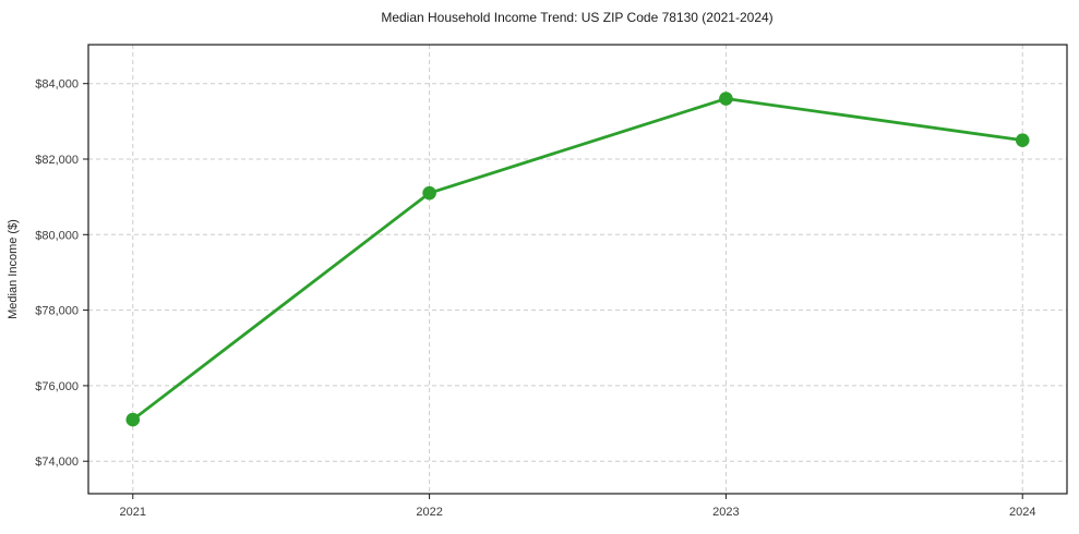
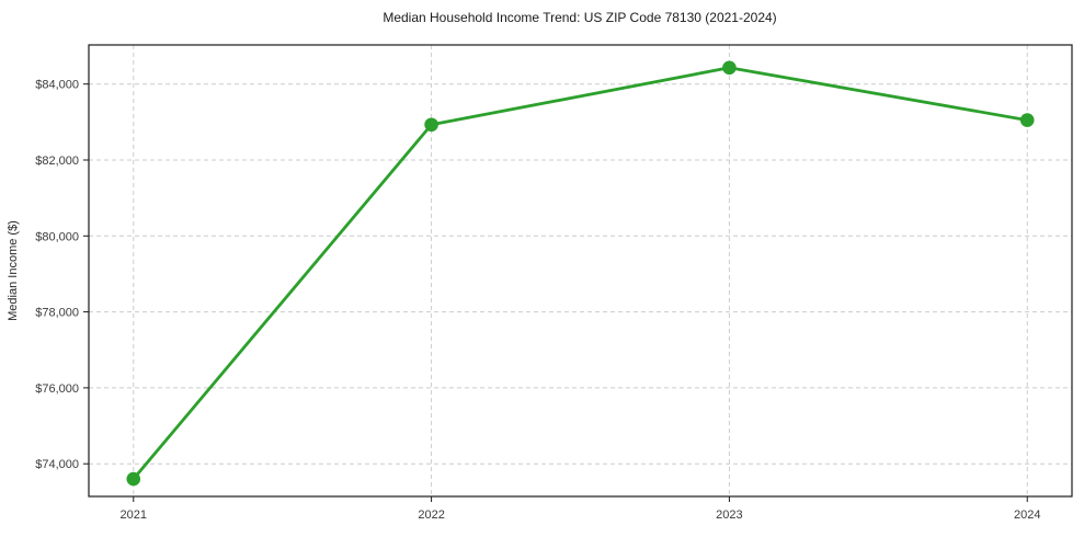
2021: $75100 -> $73600
2022: $81100 -> $82900
2023: $83600 -> $84400
2024: $82500 -> $83000
